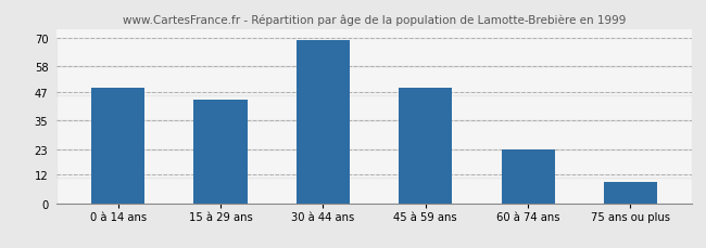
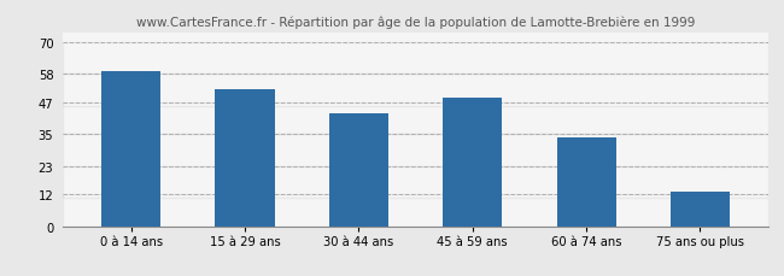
0 à 14 ans: 49 -> 59
15 à 29 ans: 44 -> 52
30 à 44 ans: 69 -> 43
60 à 74 ans: 23 -> 34
75 ans ou plus: 9 -> 13
